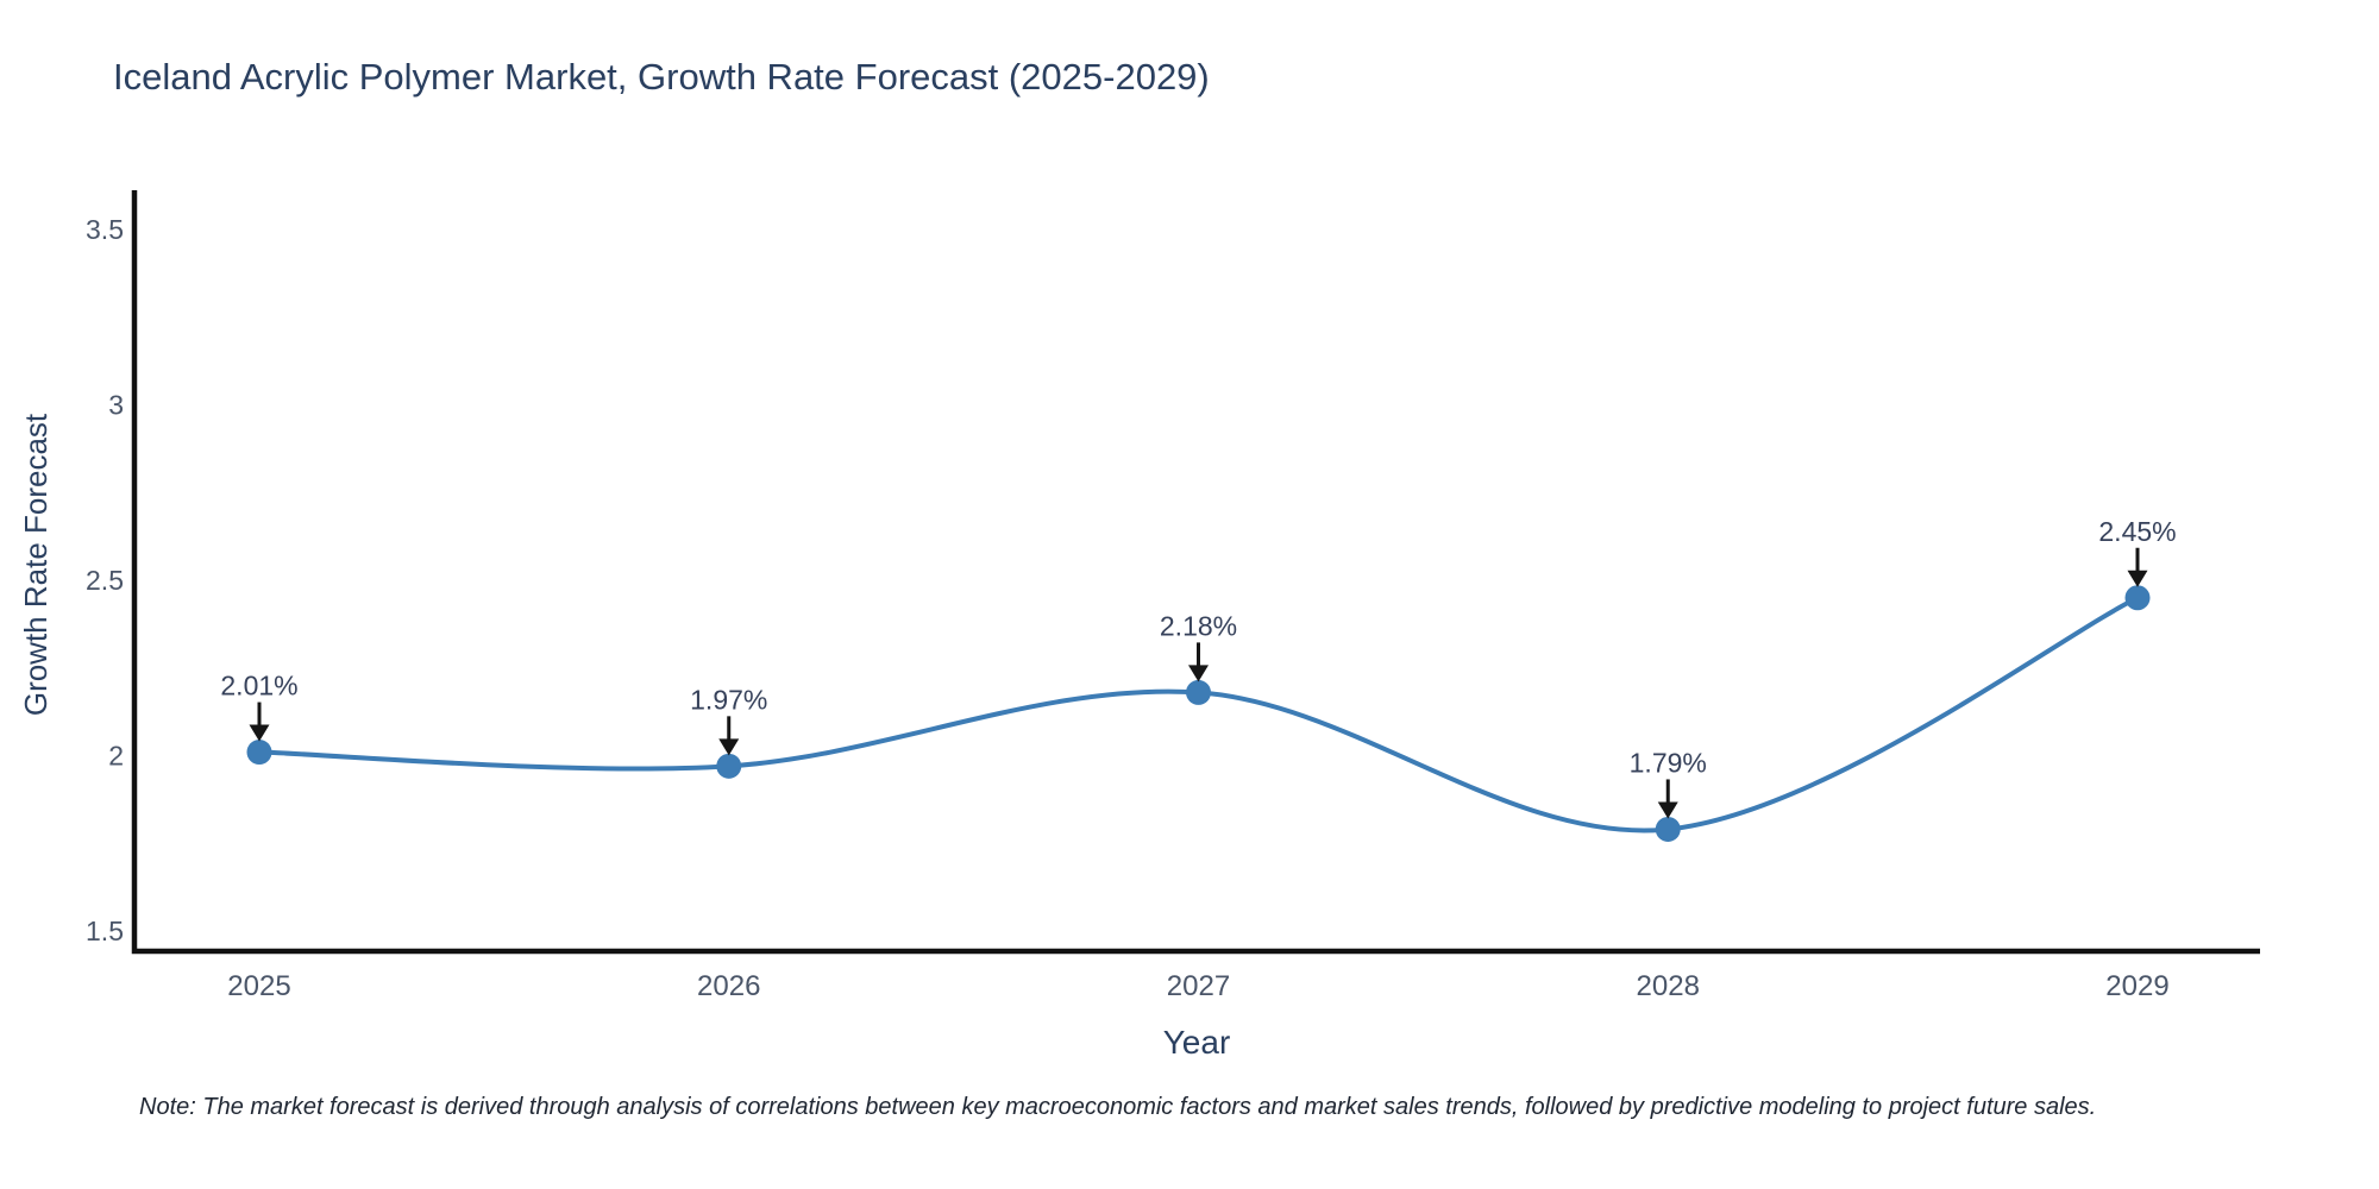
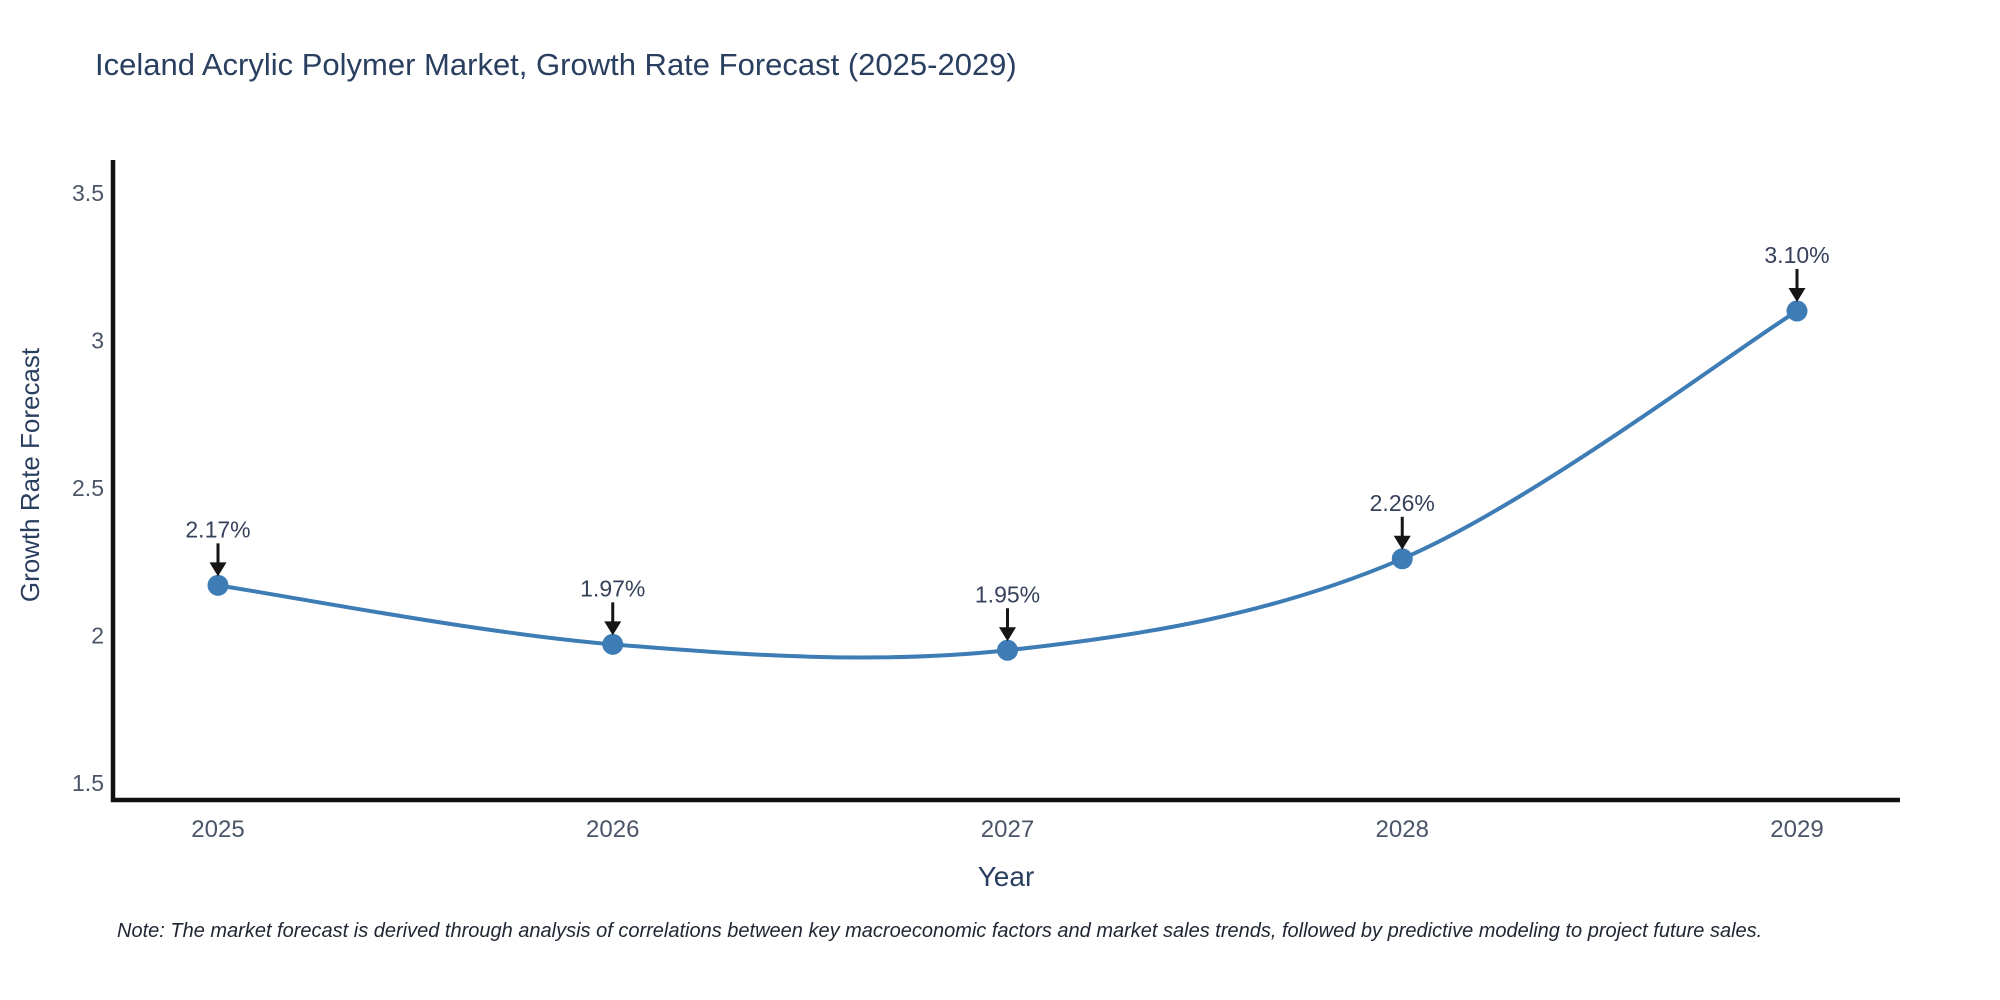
2025: 2.01% -> 2.17%
2027: 2.18% -> 1.95%
2028: 1.79% -> 2.26%
2029: 2.45% -> 3.10%
